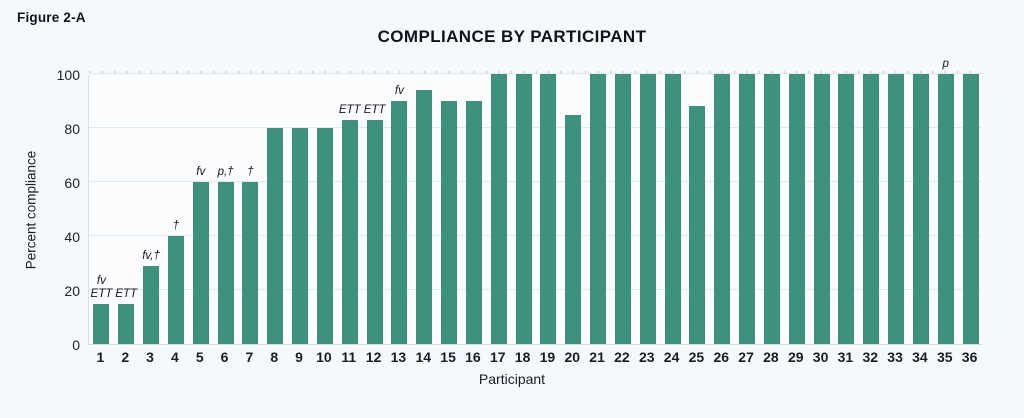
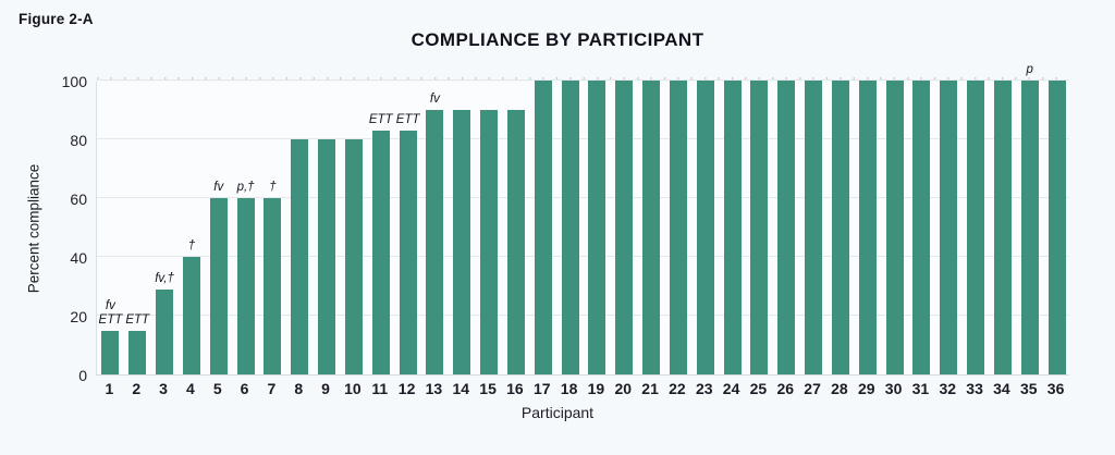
14: 94 -> 90
20: 85 -> 100
25: 88 -> 100
